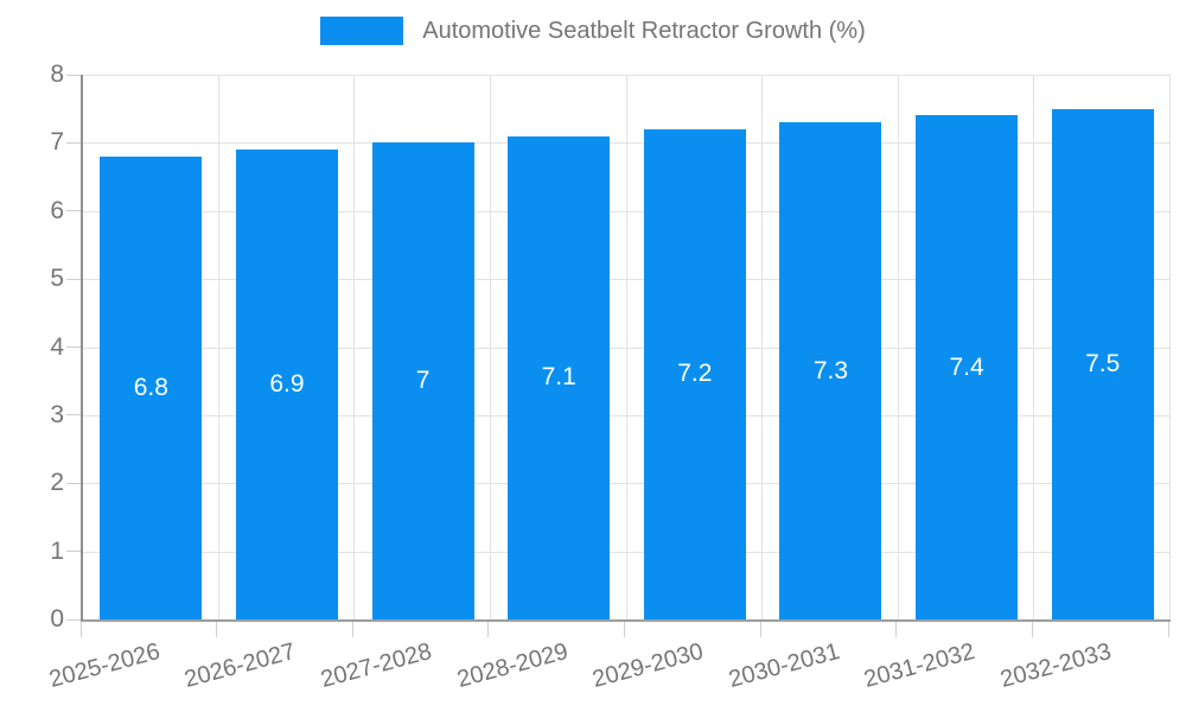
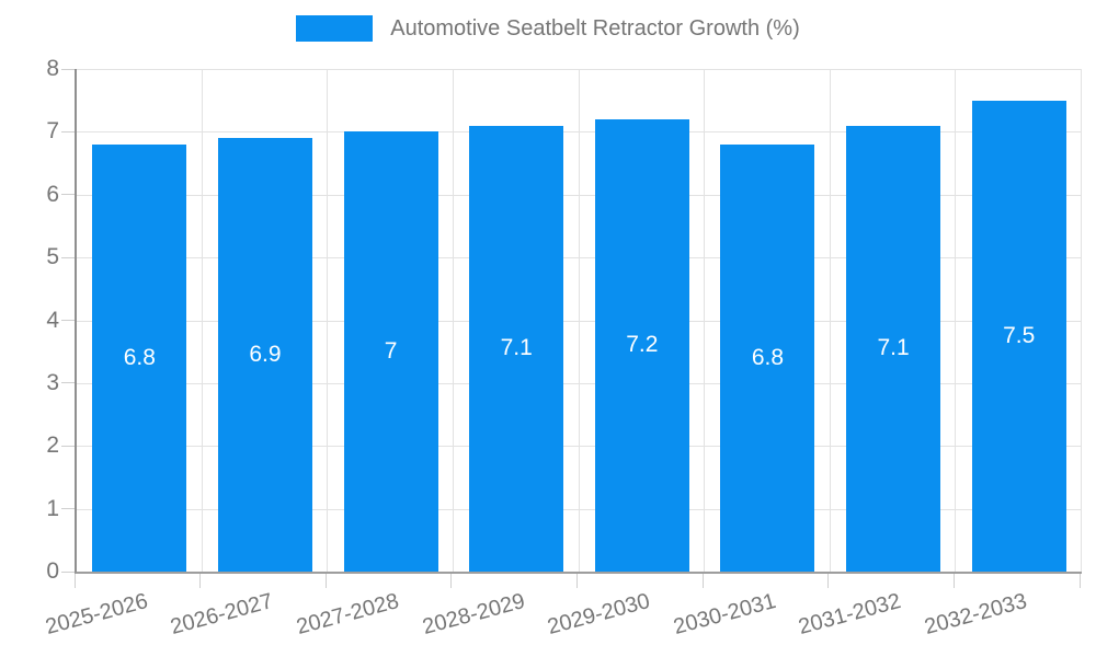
2030-2031: 7.3 -> 6.8
2031-2032: 7.4 -> 7.1
